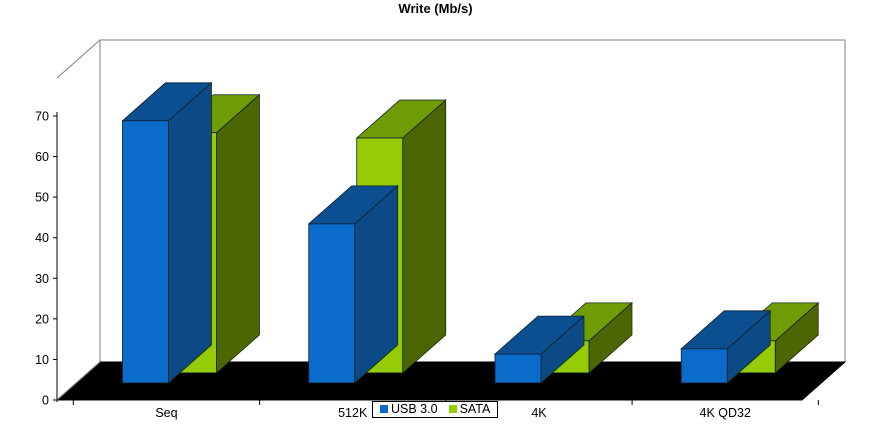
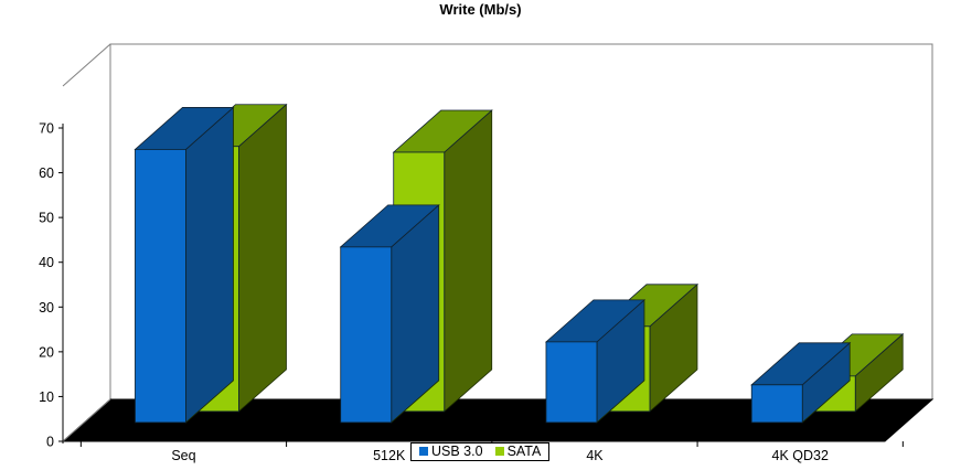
USB 3.0/Seq: 65 -> 61
USB 3.0/4K: 7 -> 18
SATA/4K: 8 -> 19
